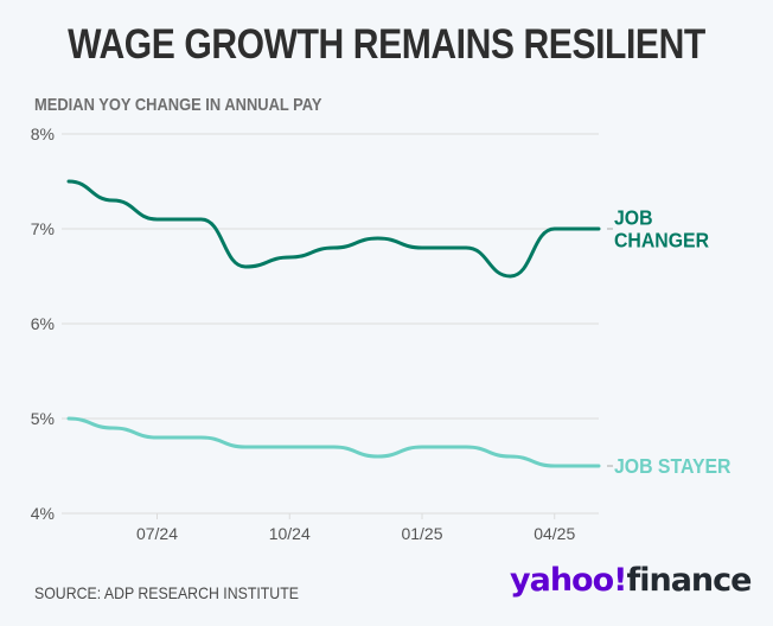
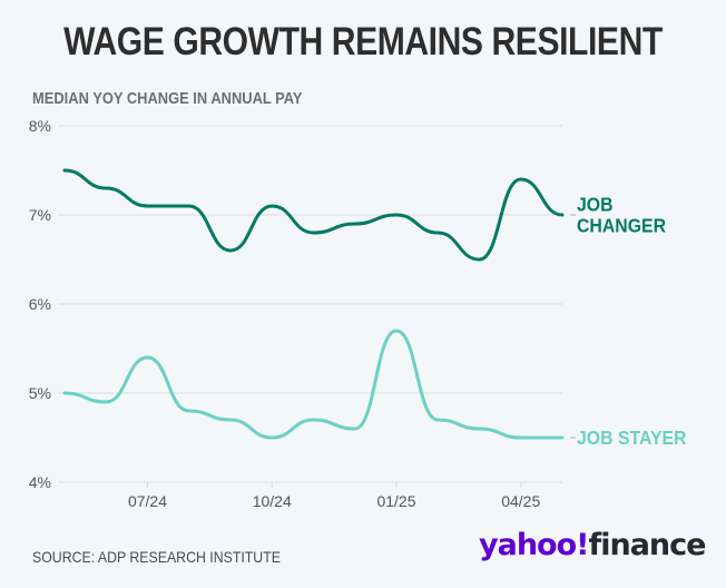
JOB STAYER/07/24: 4.8% -> 5.4%
JOB CHANGER/10/24: 6.7% -> 7.1%
JOB STAYER/10/24: 4.7% -> 4.5%
JOB CHANGER/01/25: 6.8% -> 7.0%
JOB STAYER/01/25: 4.7% -> 5.7%
JOB CHANGER/04/25: 7.0% -> 7.4%
